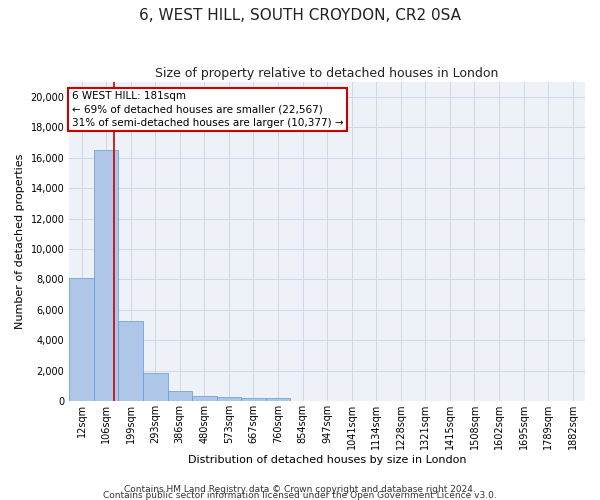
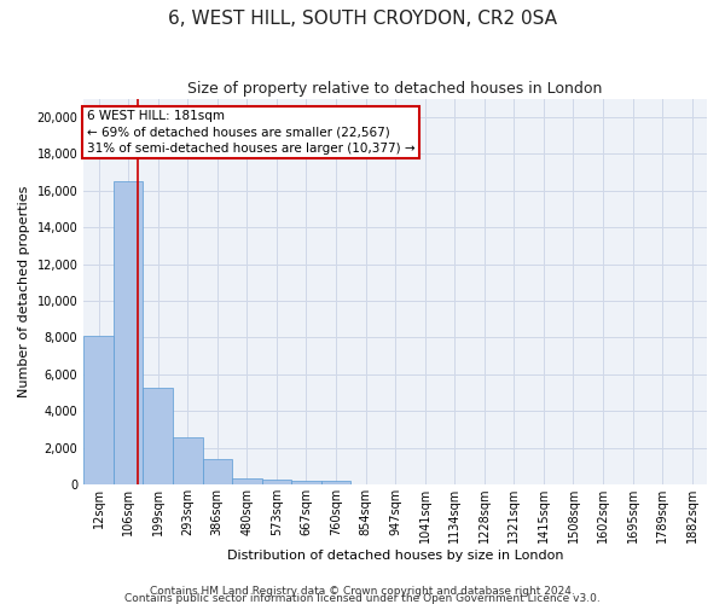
293sqm: 1,800 -> 2,600
386sqm: 700 -> 1,400
